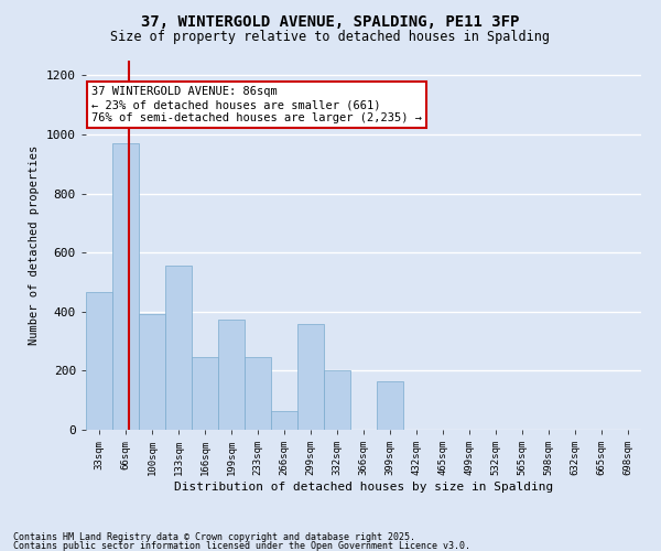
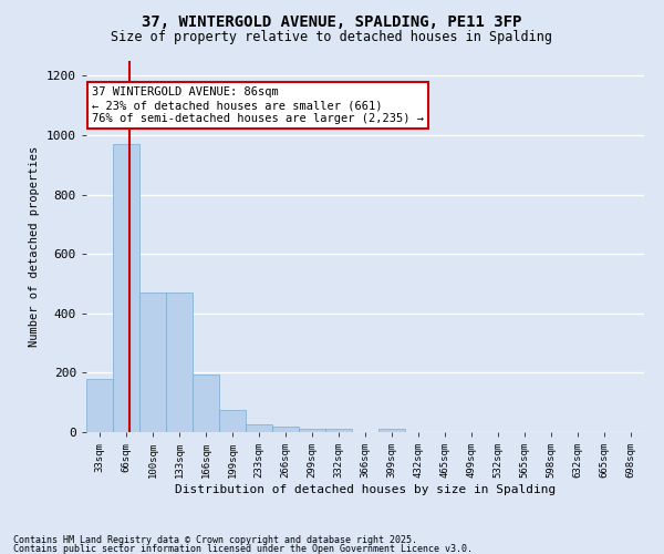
33sqm: 465 -> 180
100sqm: 390 -> 470
133sqm: 555 -> 470
166sqm: 245 -> 195
199sqm: 375 -> 75
233sqm: 245 -> 25
266sqm: 65 -> 18
299sqm: 360 -> 10
332sqm: 200 -> 10
399sqm: 165 -> 10
